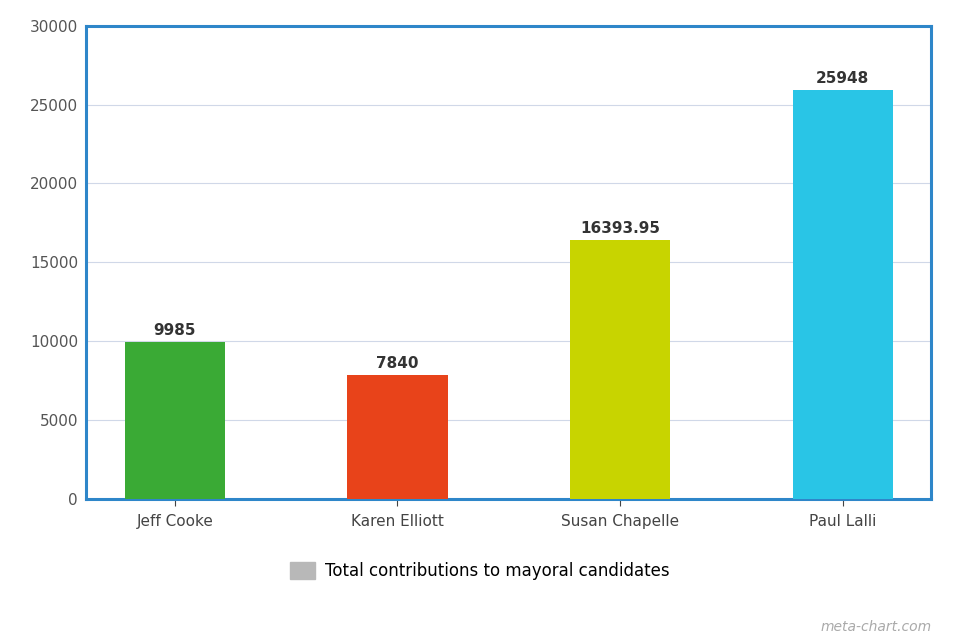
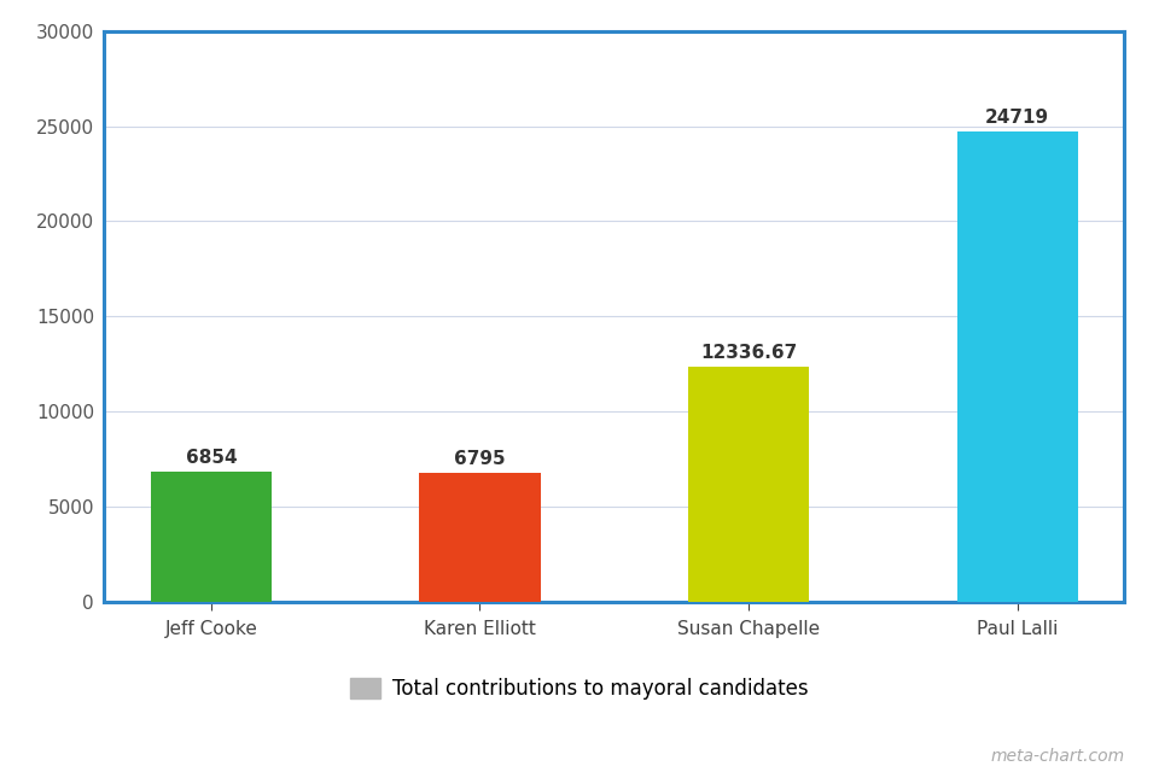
Jeff Cooke: 9985 -> 6854
Karen Elliott: 7840 -> 6795
Susan Chapelle: 16393.95 -> 12336.67
Paul Lalli: 25948 -> 24719
